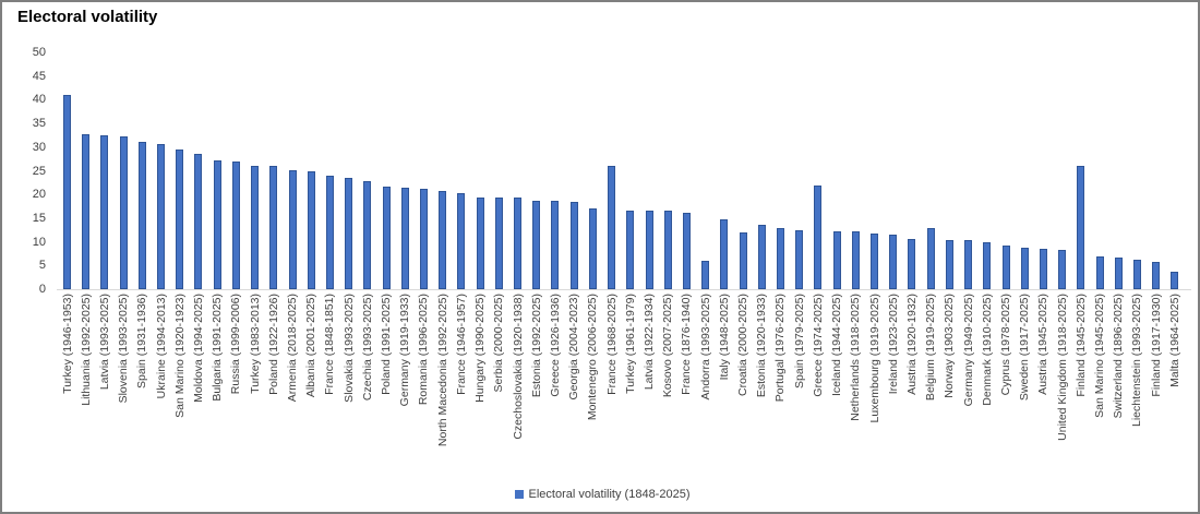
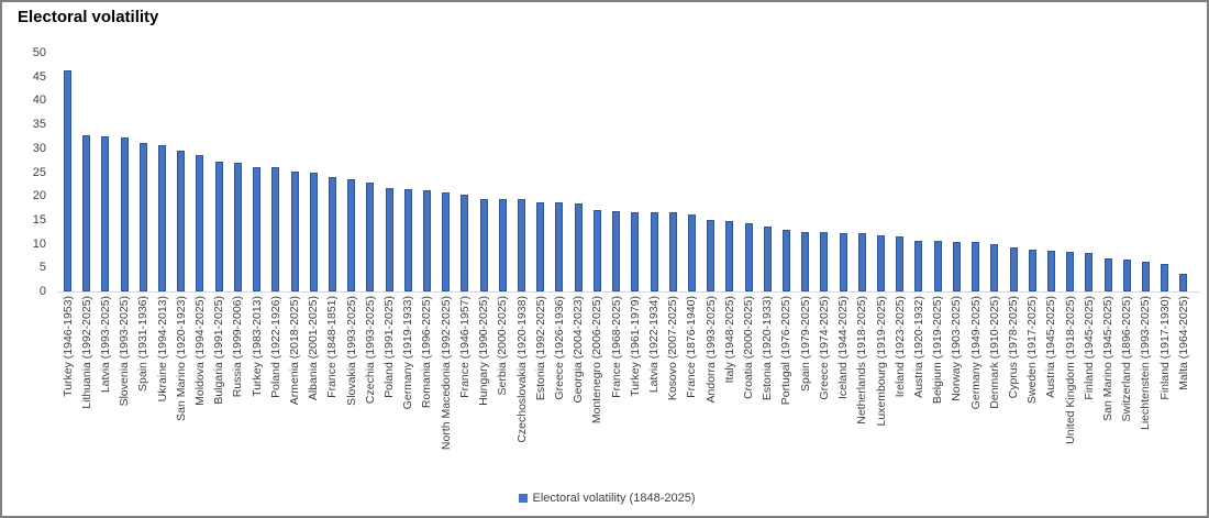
Turkey (1946-1953): 41 -> 46
France (1968-2025): 26 -> 17
Andorra (1993-2025): 6 -> 15
Croatia (2000-2025): 12 -> 14
Greece (1974-2025): 22 -> 12
Belgium (1919-2025): 13 -> 11
Finland (1945-2025): 26 -> 8
